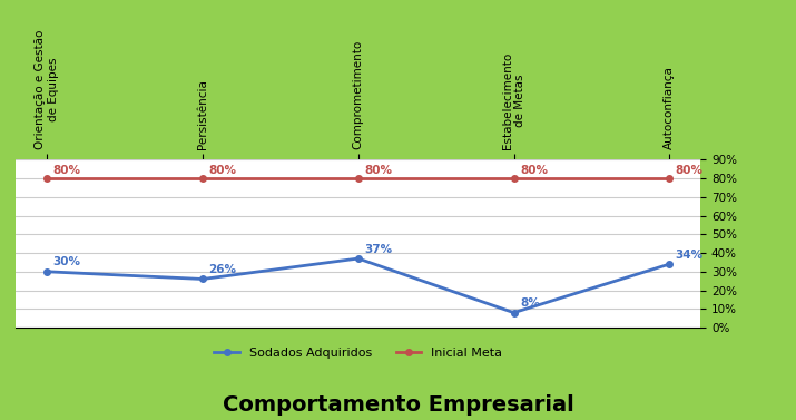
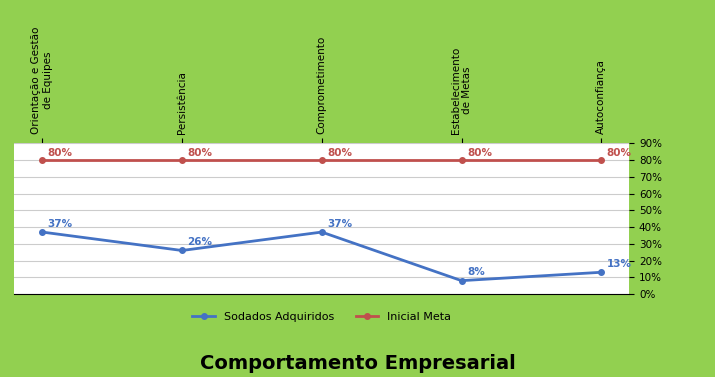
Sodados Adquiridos/Orientação e Gestão de Equipes: 30% -> 37%
Sodados Adquiridos/Autoconfiança: 34% -> 13%
